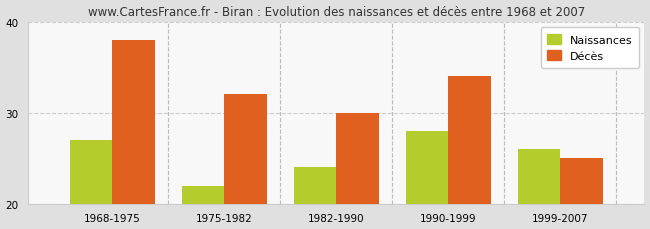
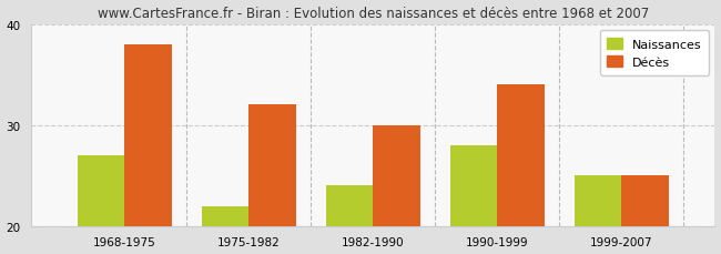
Naissances/1999-2007: 26 -> 25
